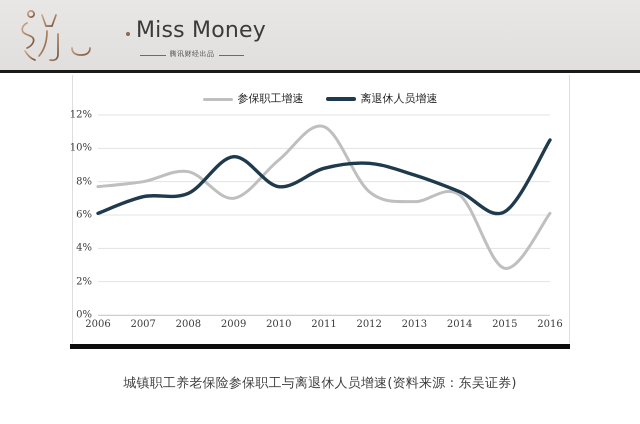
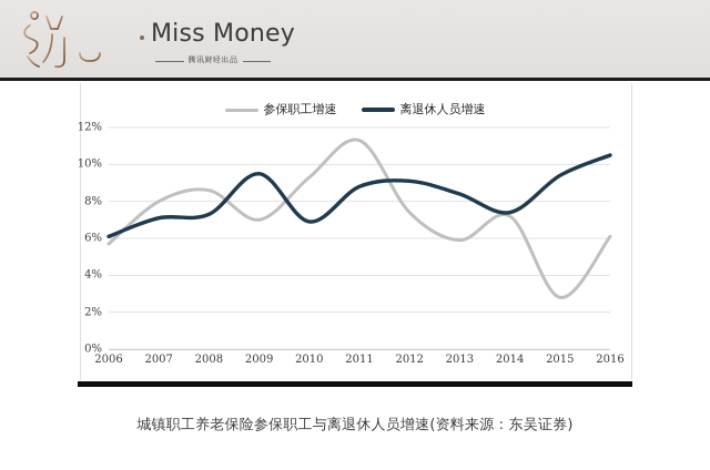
参保职工增速/2006: 7.7% -> 5.7%
离退休人员增速/2010: 7.7% -> 6.9%
参保职工增速/2013: 6.8% -> 5.9%
离退休人员增速/2015: 6.2% -> 9.4%
